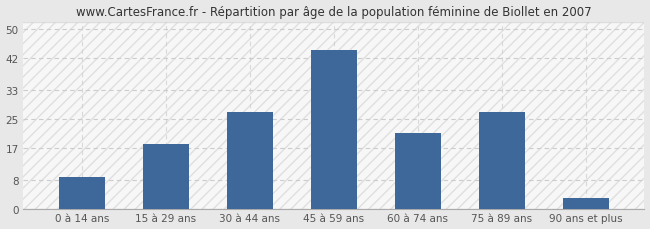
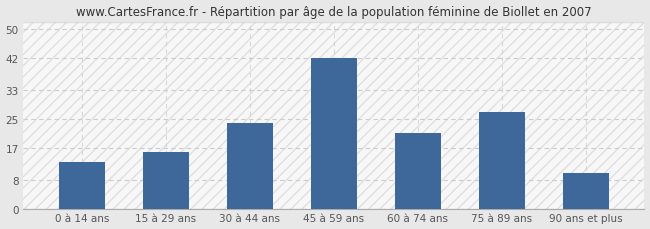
0 à 14 ans: 9 -> 13
15 à 29 ans: 18 -> 16
30 à 44 ans: 27 -> 24
45 à 59 ans: 44 -> 42
90 ans et plus: 3 -> 10
